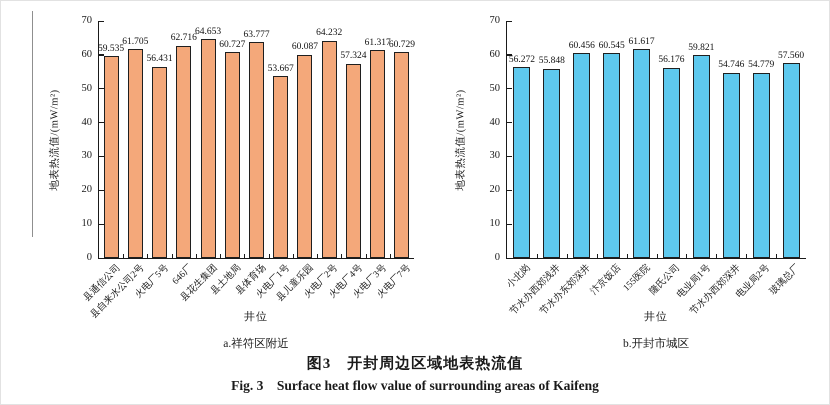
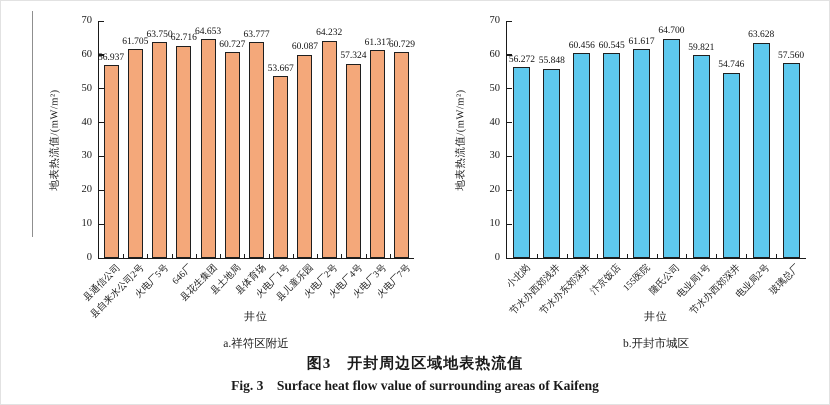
a.祥符区附近/县通信公司: 59.535 -> 56.937
a.祥符区附近/火电厂5号: 56.431 -> 63.750
b.开封市城区/隆氏公司: 56.176 -> 64.700
b.开封市城区/电业局2号: 54.779 -> 63.628
